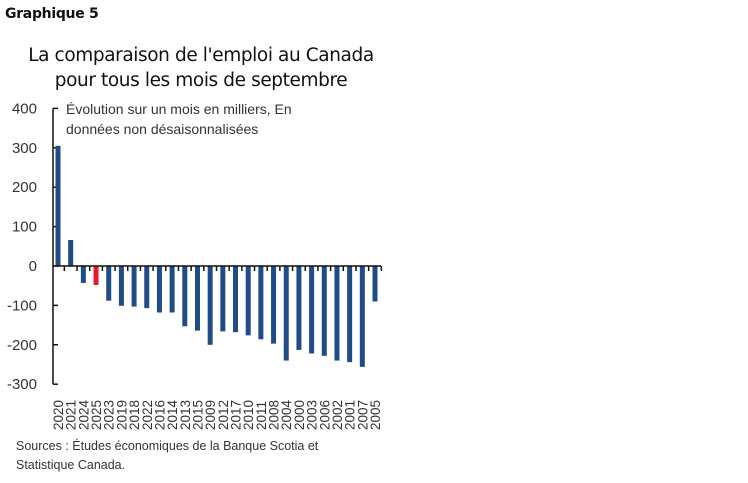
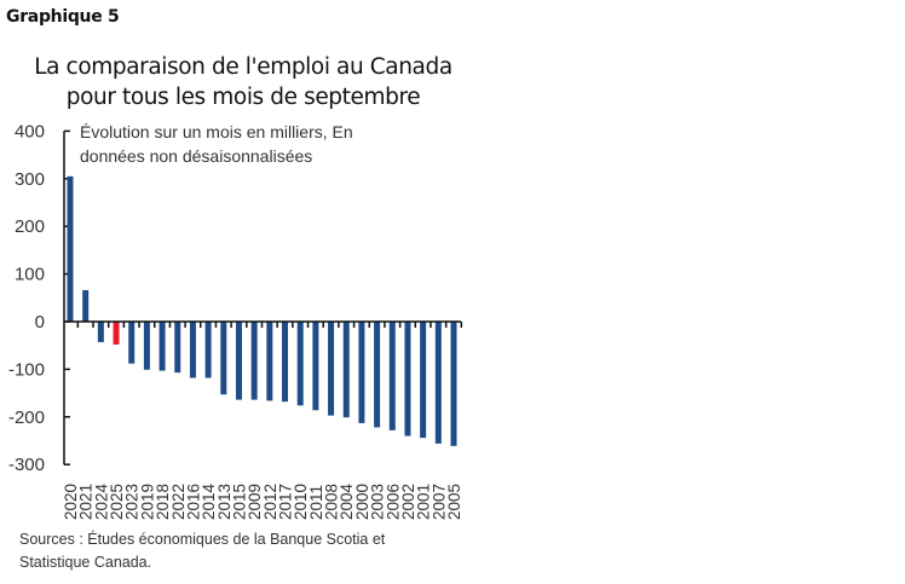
2009: -200 -> -160
2004: -240 -> -200
2005: -90 -> -260
